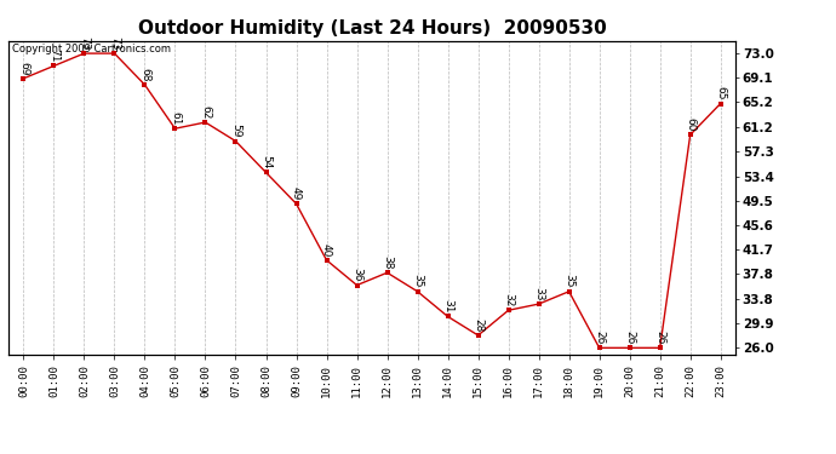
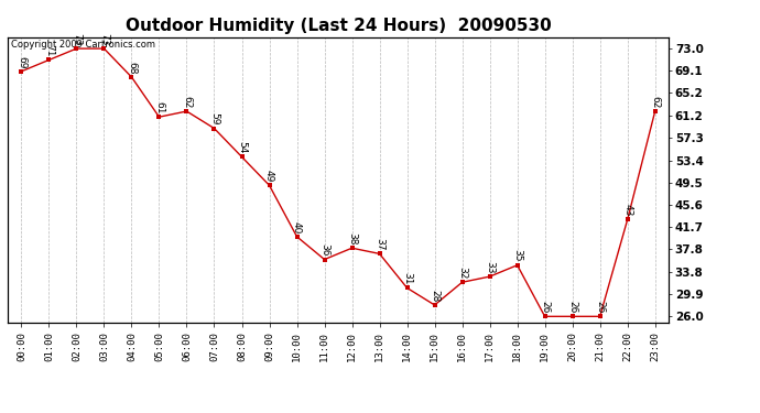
13:00: 35 -> 37
22:00: 60 -> 43
23:00: 65 -> 62
